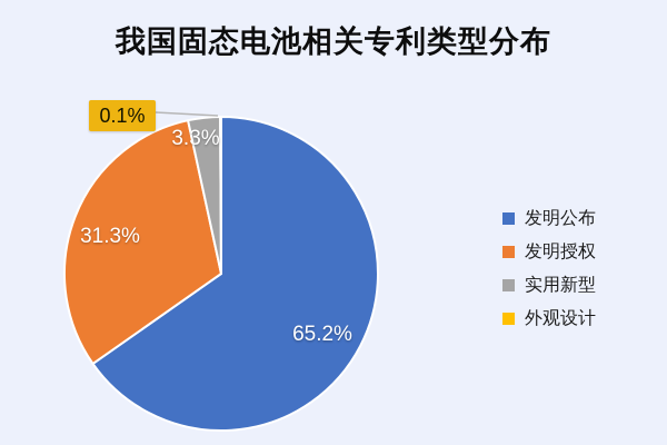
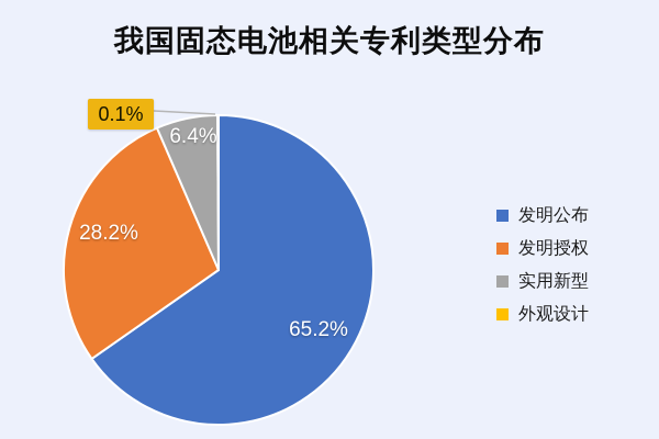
发明授权: 31.3% -> 28.2%
实用新型: 3.3% -> 6.4%
